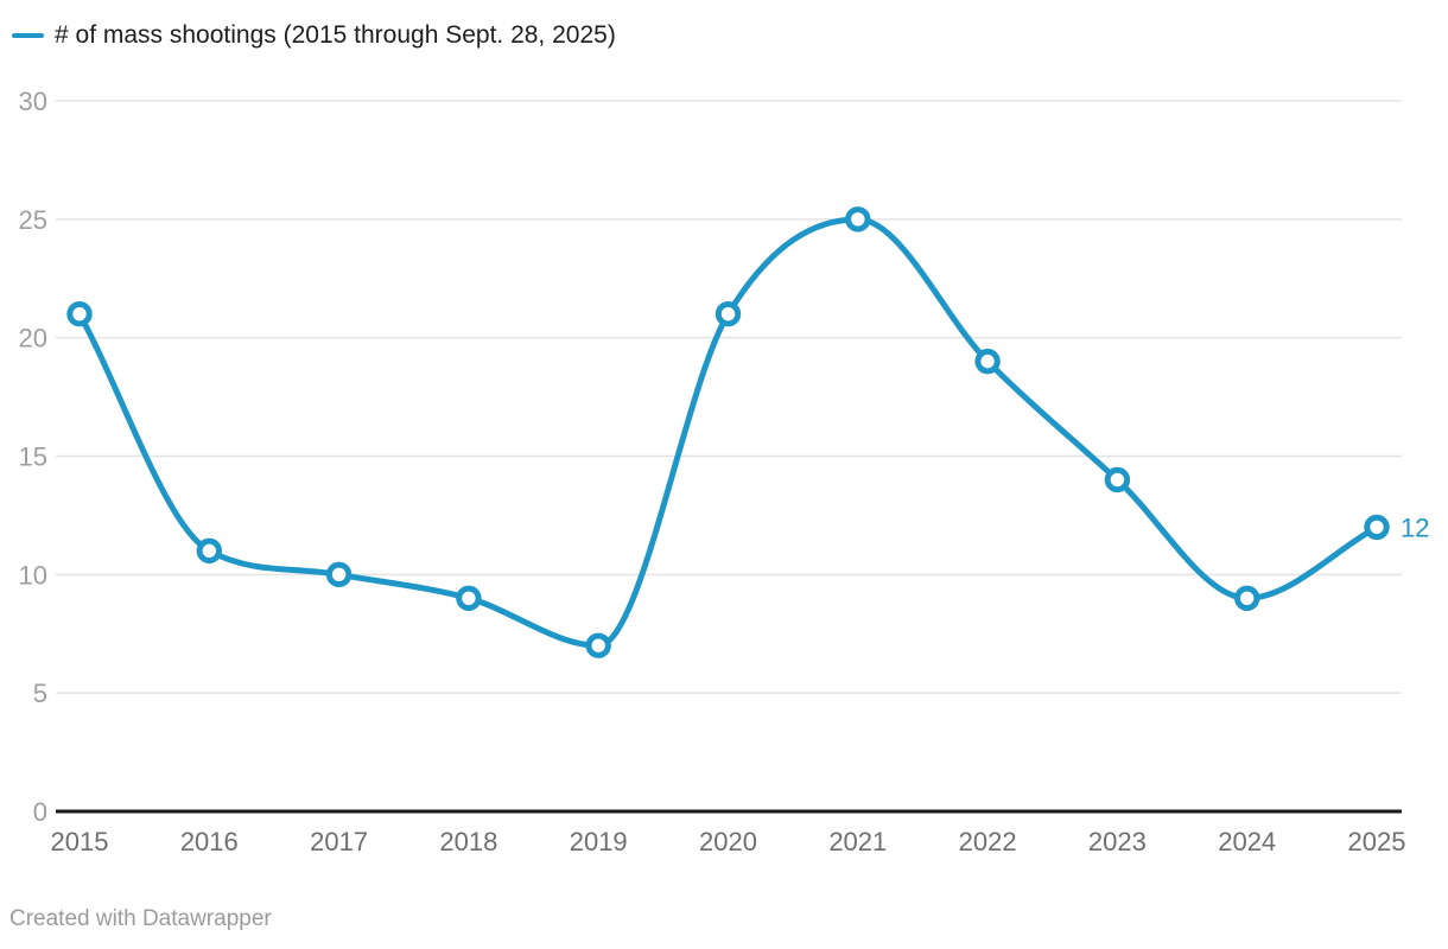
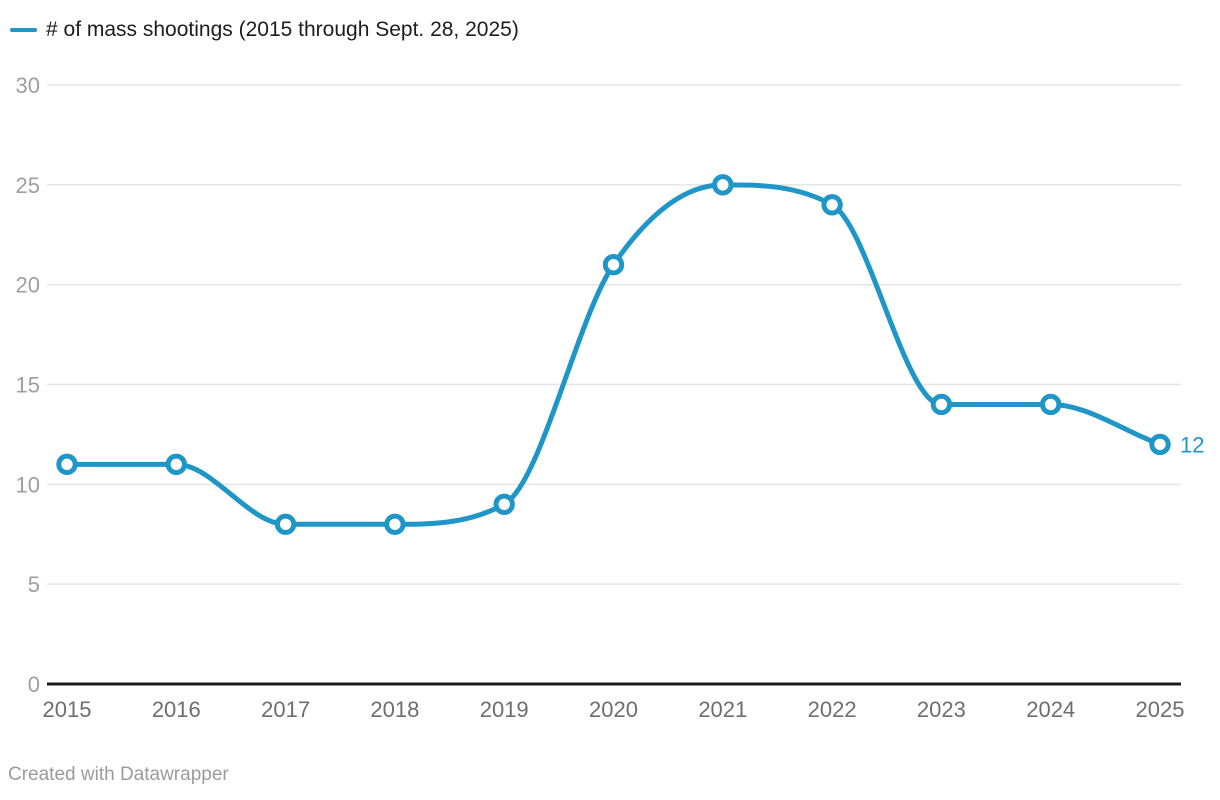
2015: 21 -> 11
2017: 10 -> 8
2018: 9 -> 8
2019: 7 -> 9
2022: 19 -> 24
2024: 9 -> 14
